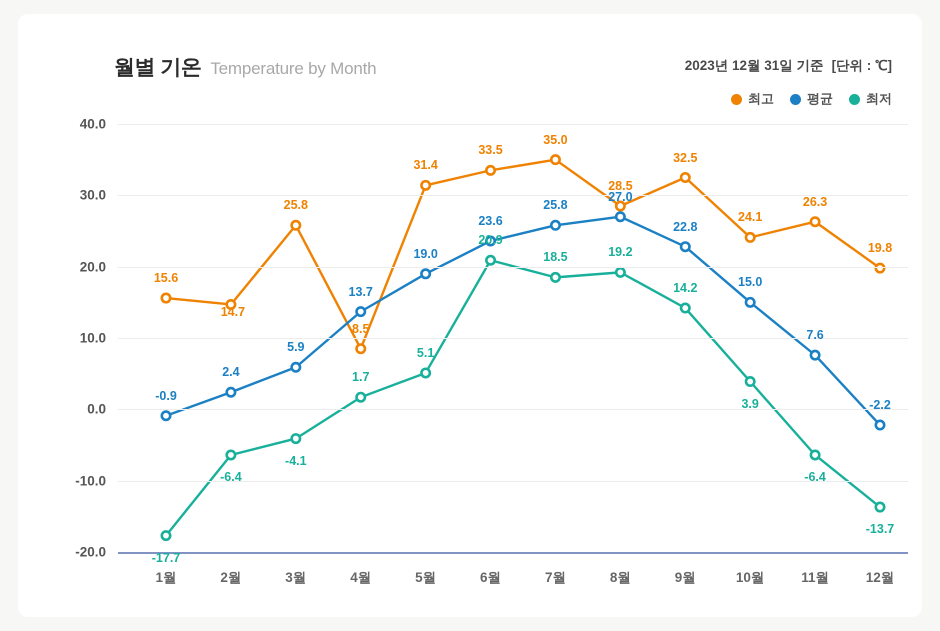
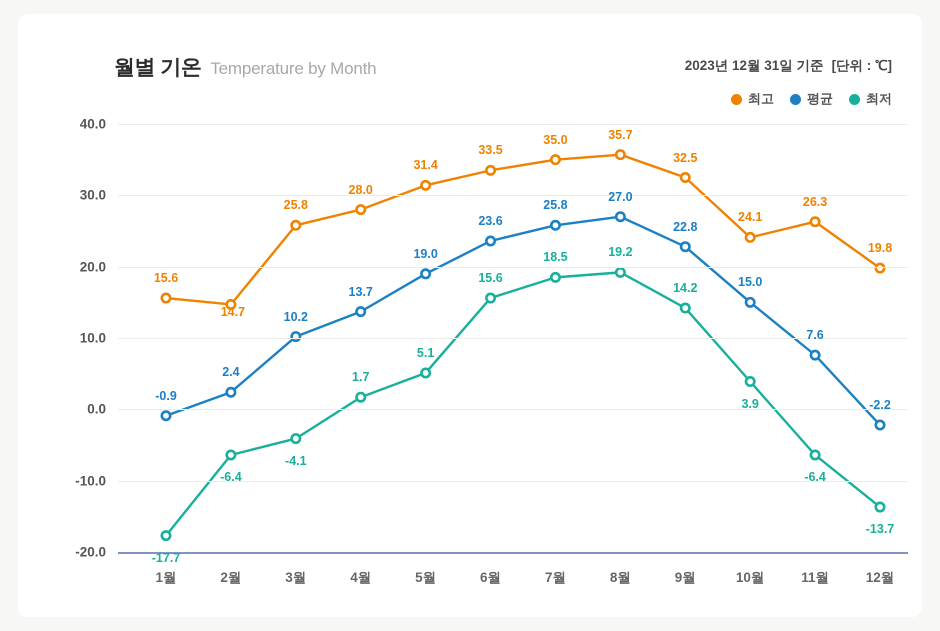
평균/3월: 5.9 -> 10.2
최고/4월: 8.5 -> 28.0
최저/6월: 20.9 -> 15.6
최고/8월: 28.5 -> 35.7
